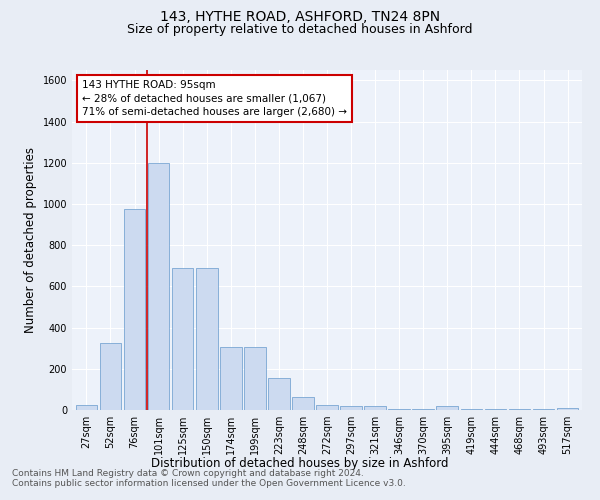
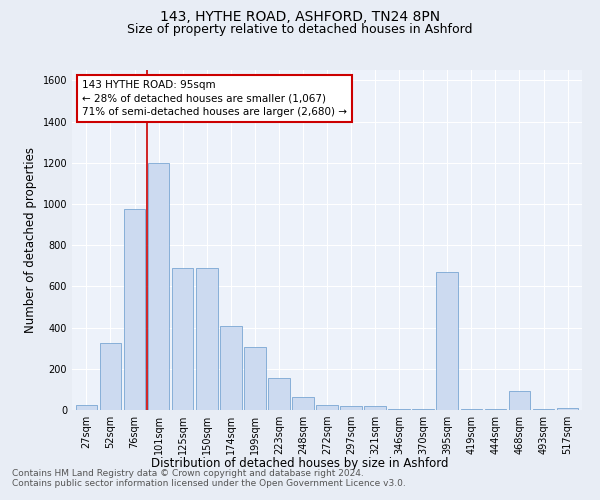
174sqm: 305 -> 410
395sqm: 20 -> 670
468sqm: 5 -> 90
